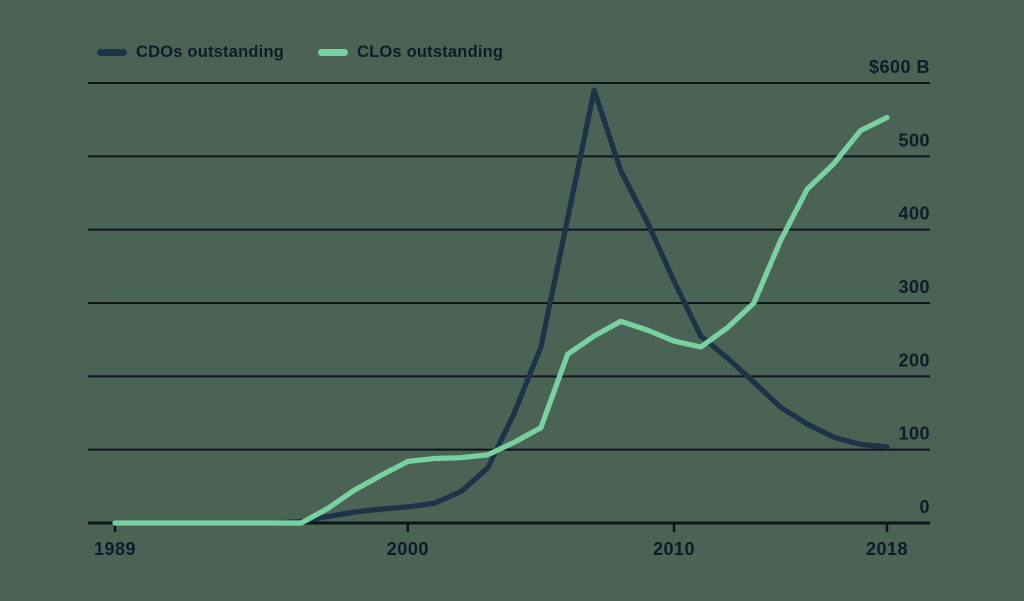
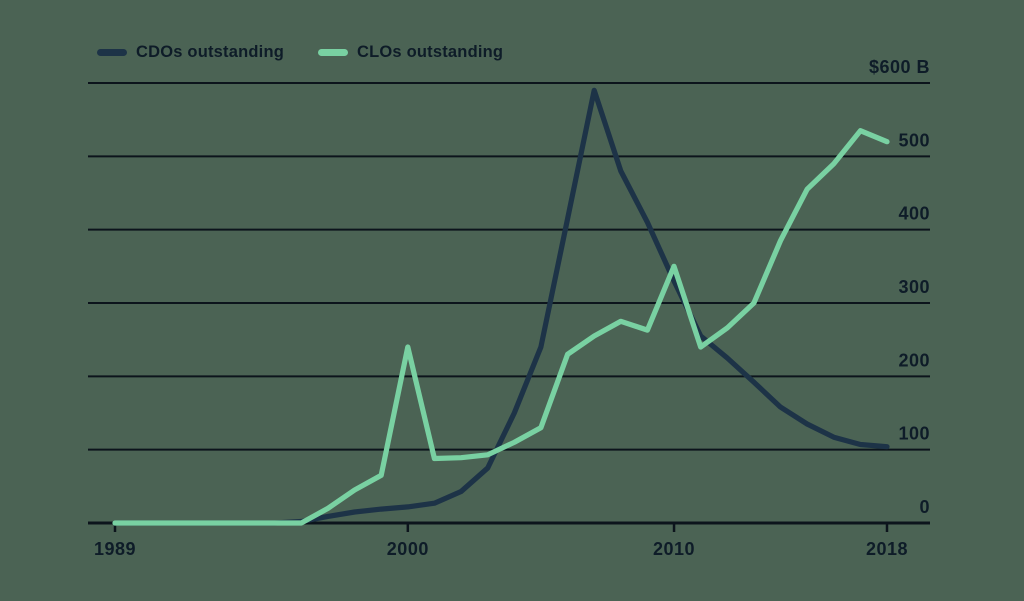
CLOs outstanding/2000: $80B -> $240B
CLOs outstanding/2010: $250B -> $350B
CLOs outstanding/2018: $550B -> $520B
